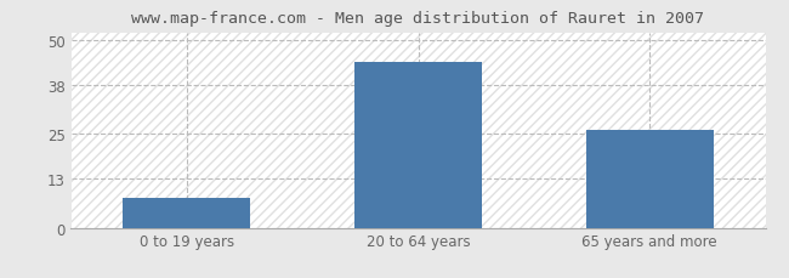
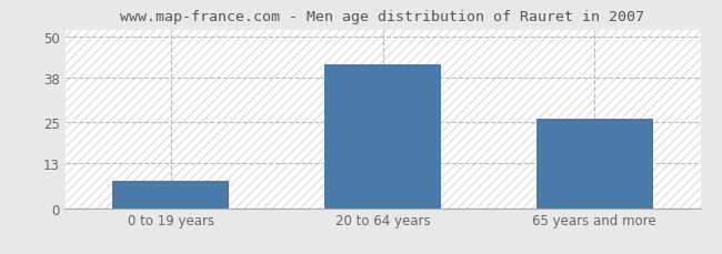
20 to 64 years: 44 -> 42
